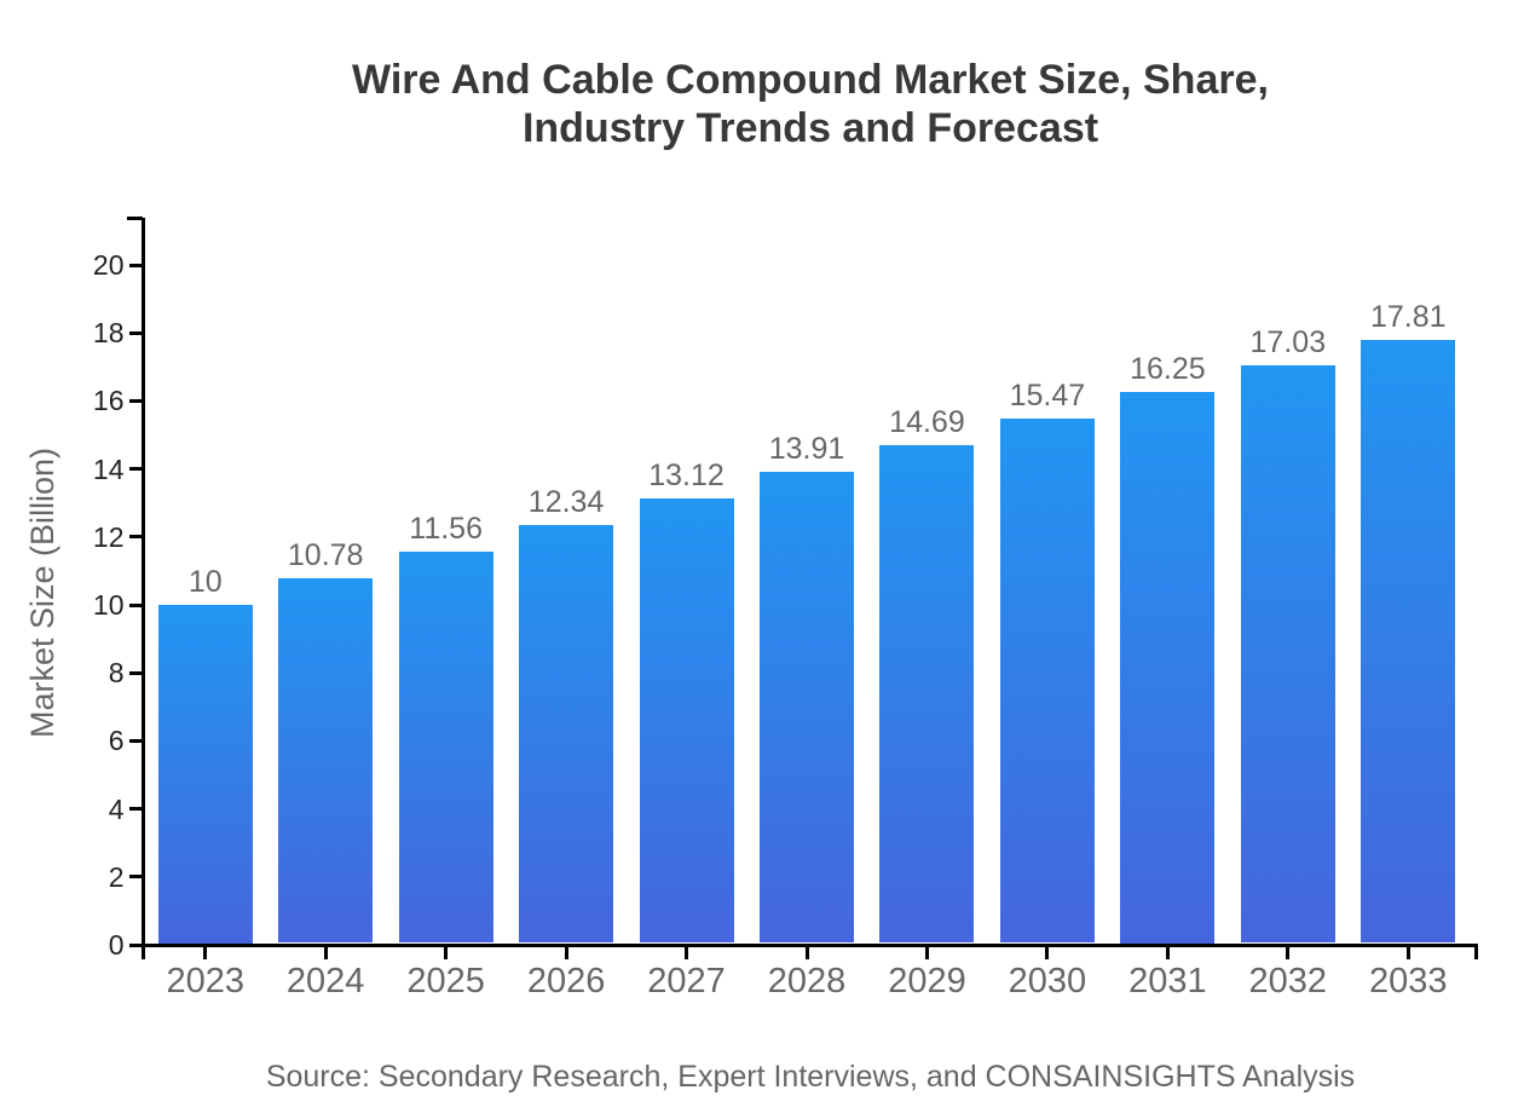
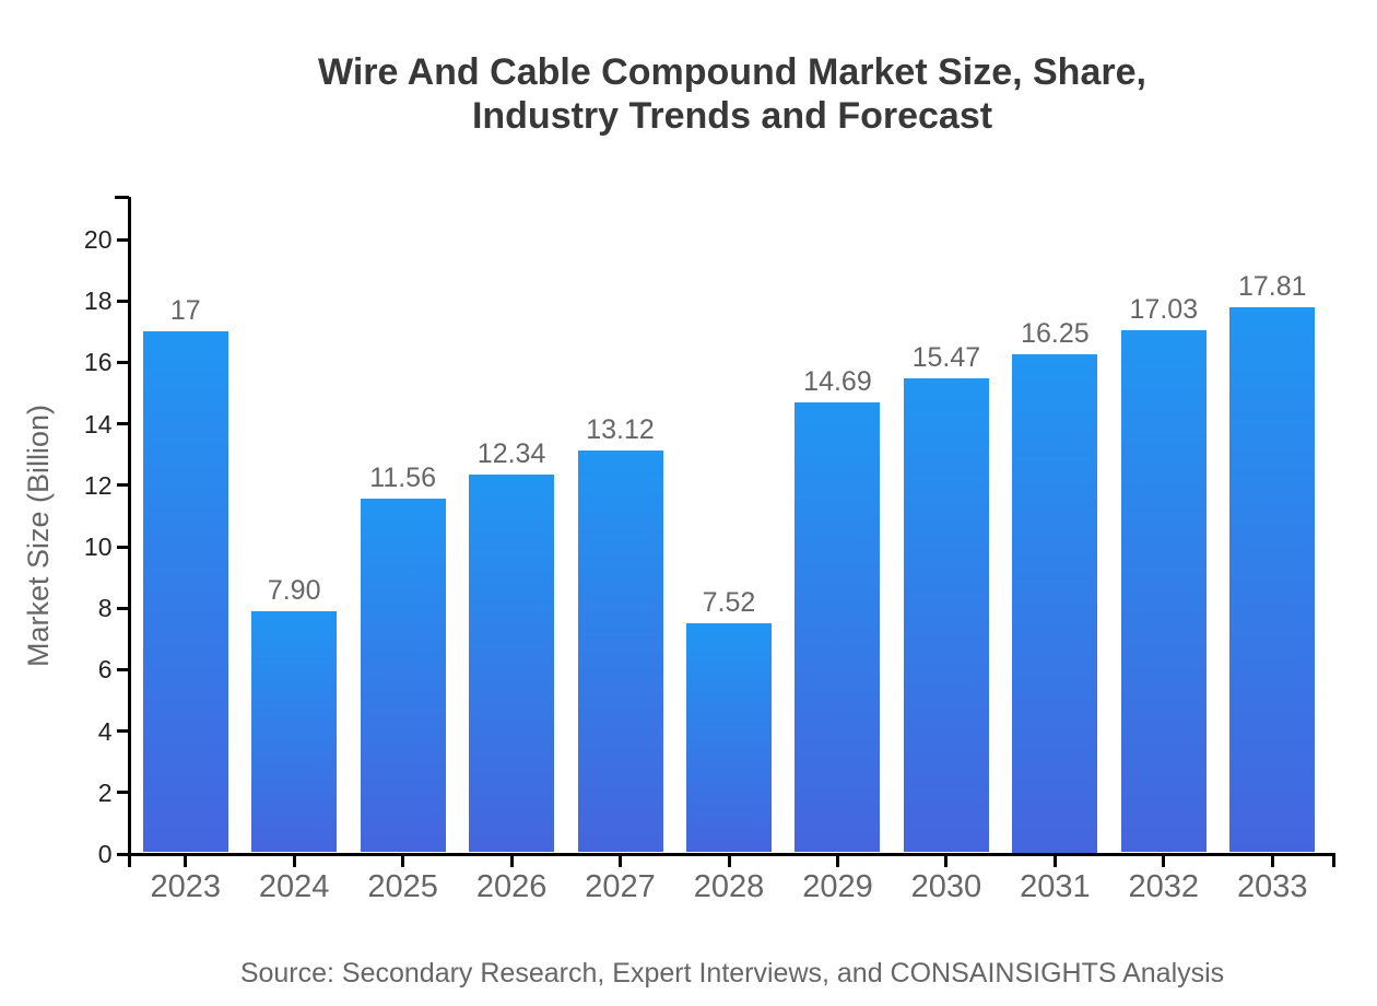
2023: 10 -> 17
2024: 10.78 -> 7.90
2028: 13.91 -> 7.52
